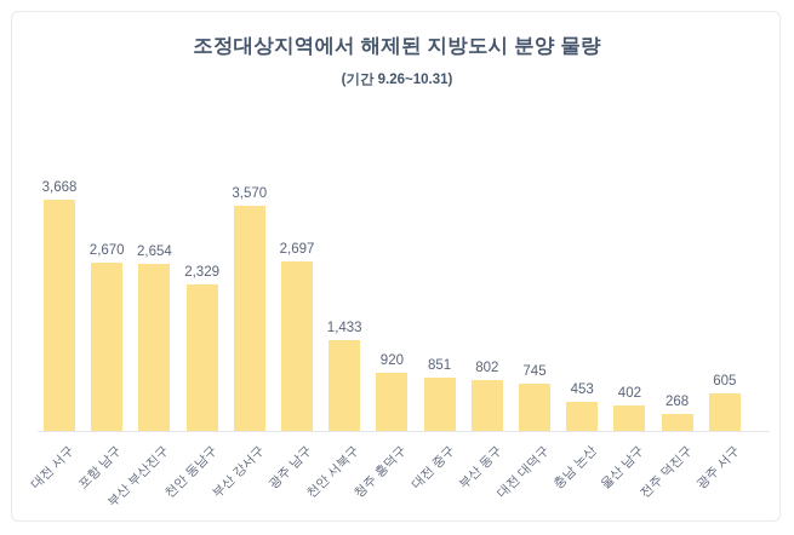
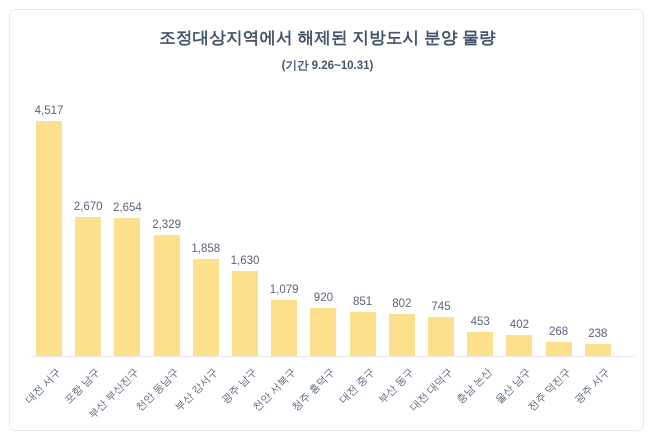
대전 서구: 3,668 -> 4,517
부산 강서구: 3,570 -> 1,858
광주 남구: 2,697 -> 1,630
천안 서북구: 1,433 -> 1,079
광주 서구: 605 -> 238
